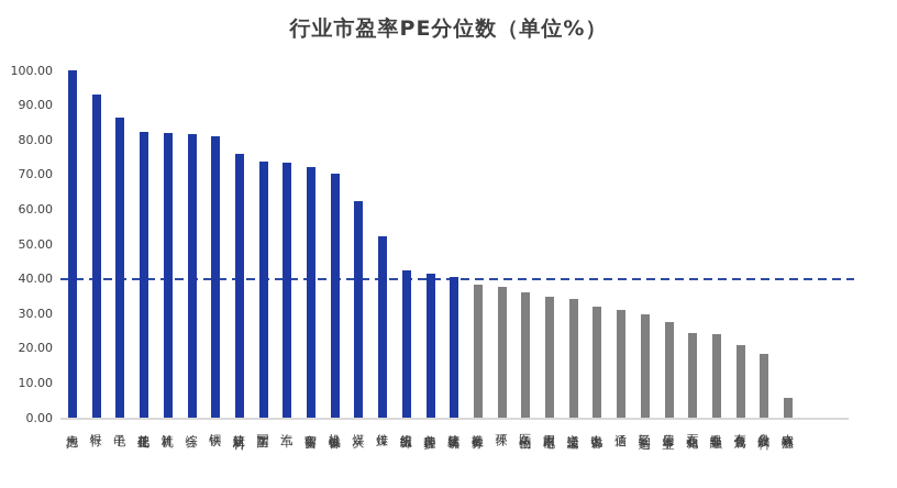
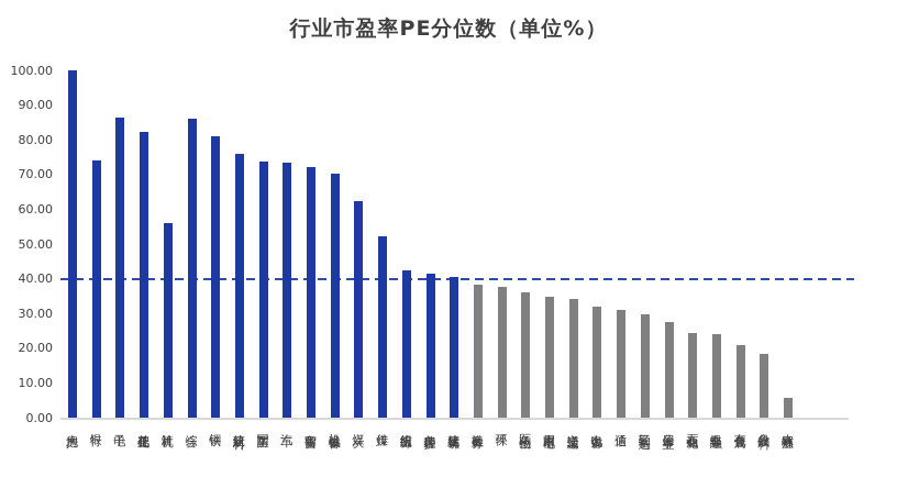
银行: 93 -> 74
计算机: 82 -> 56
综合: 82 -> 86
